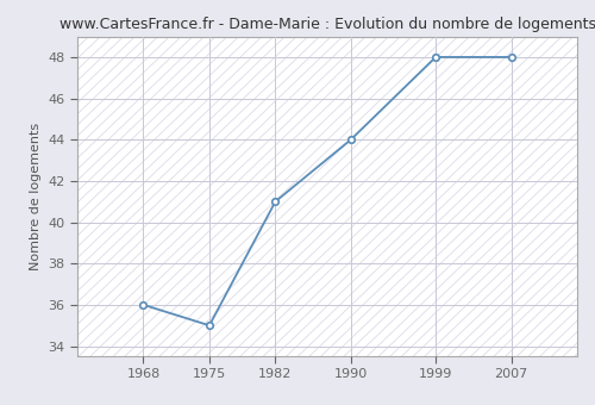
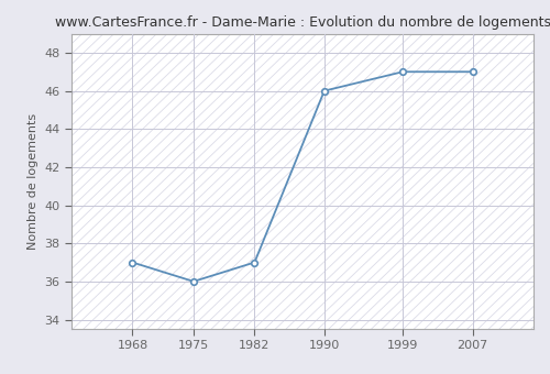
1968: 36 -> 37
1975: 35 -> 36
1982: 41 -> 37
1990: 44 -> 46
1999: 48 -> 47
2007: 48 -> 47
